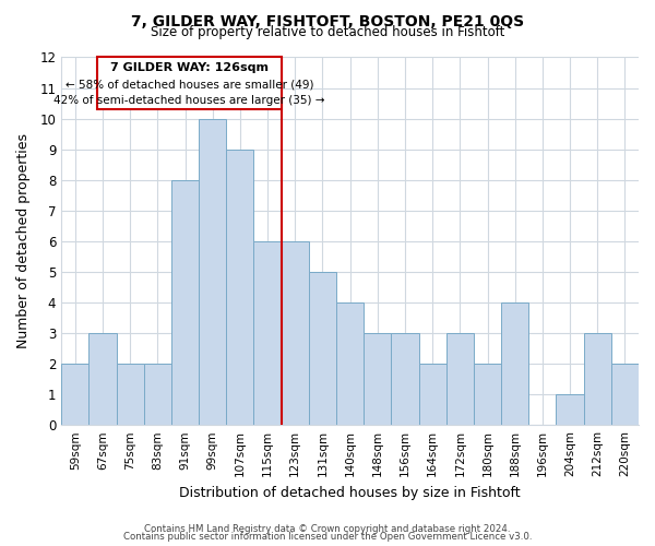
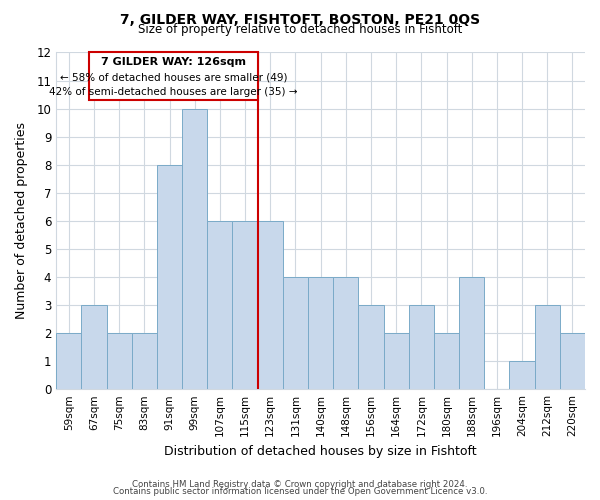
107sqm: 9 -> 6
131sqm: 5 -> 4
148sqm: 3 -> 4
